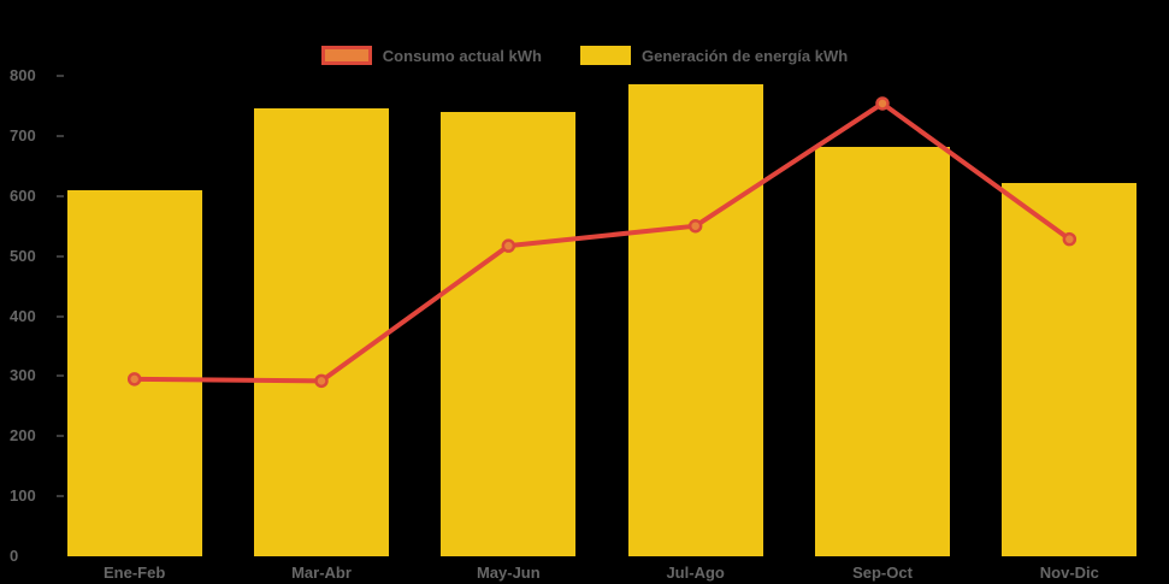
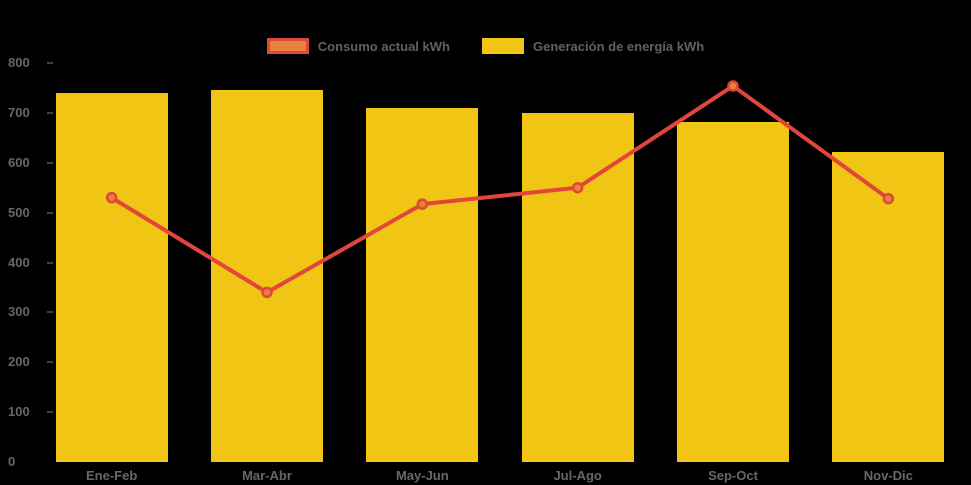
Generación de energía kWh/Ene-Feb: 610 -> 740
Consumo actual kWh/Ene-Feb: 300 -> 530
Consumo actual kWh/Mar-Abr: 290 -> 340
Generación de energía kWh/May-Jun: 740 -> 710
Generación de energía kWh/Jul-Ago: 780 -> 700
